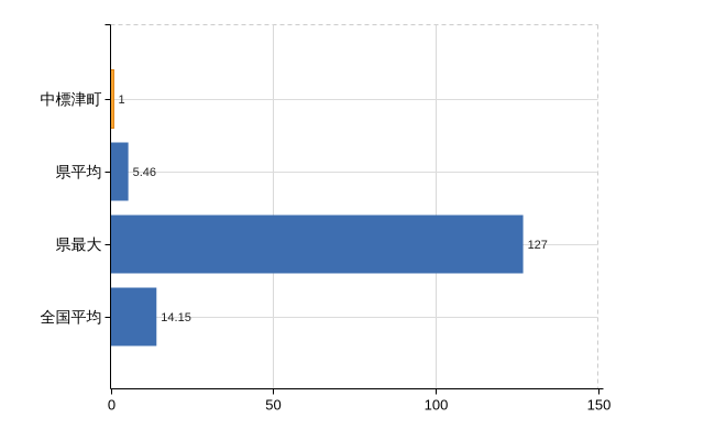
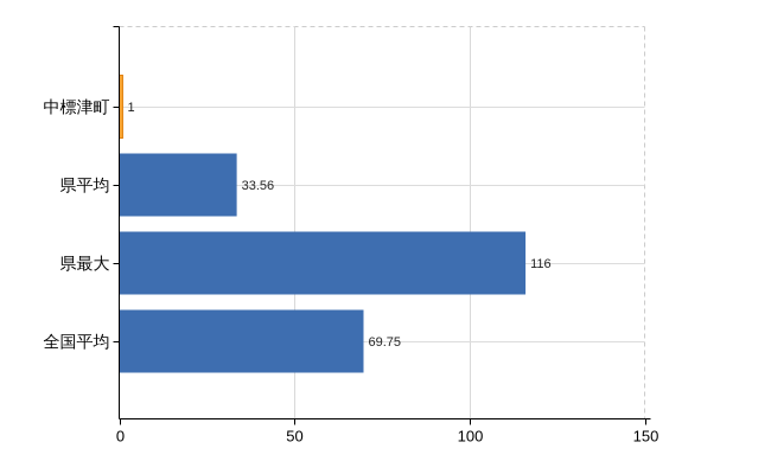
県平均: 5.46 -> 33.56
県最大: 127 -> 116
全国平均: 14.15 -> 69.75
